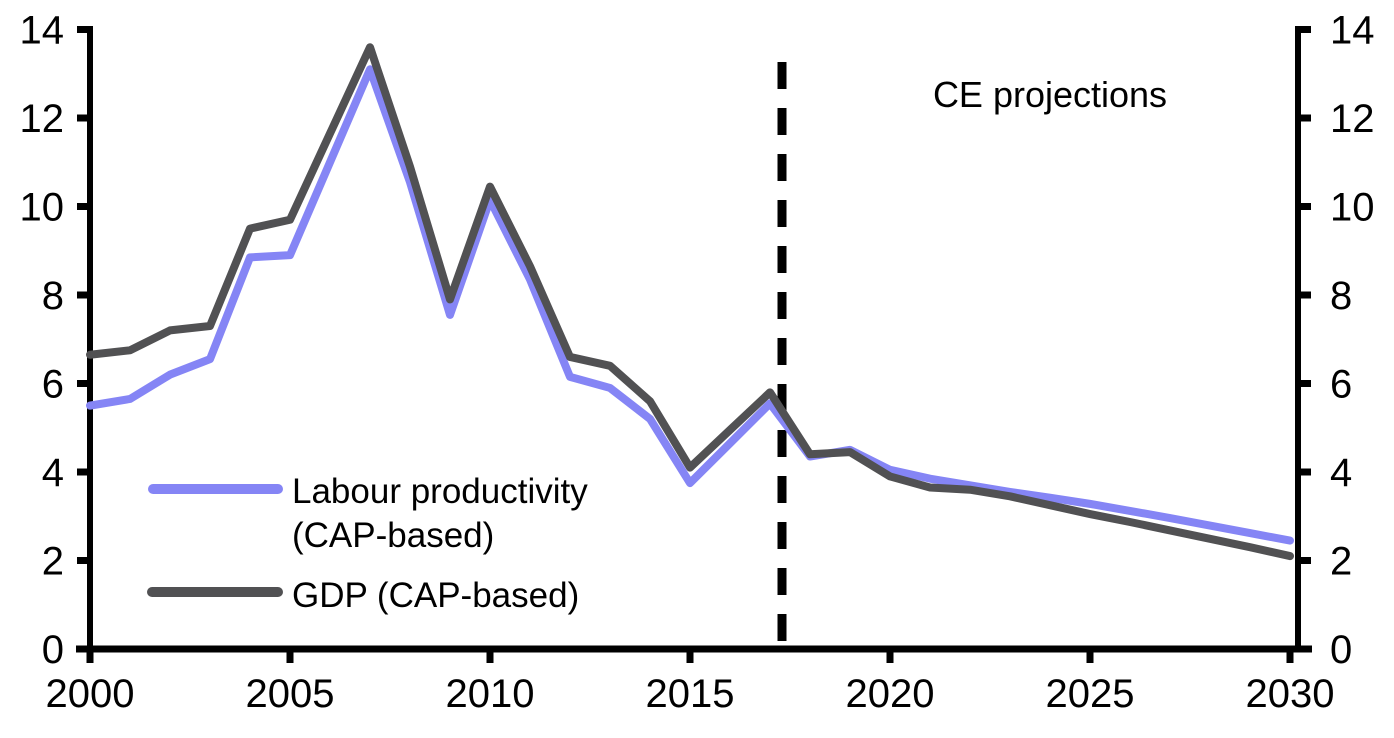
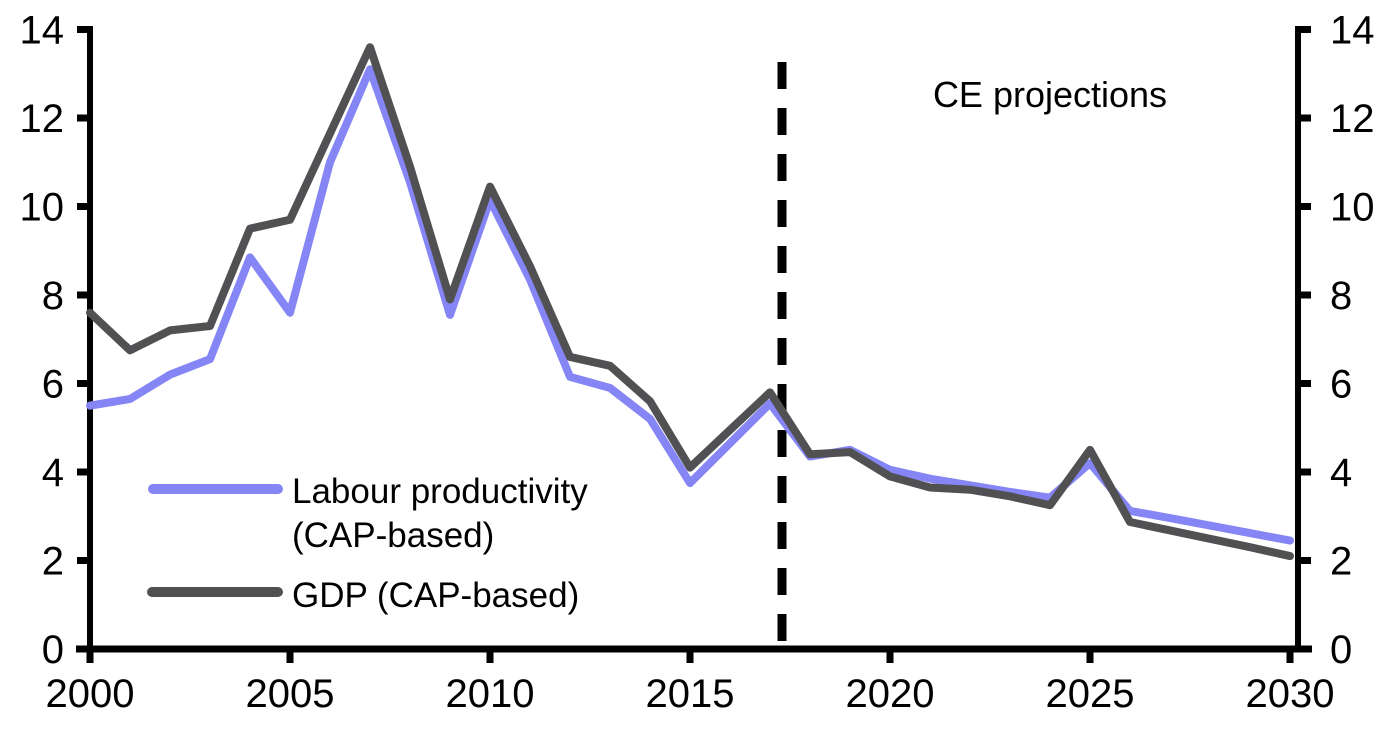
GDP (CAP-based)/2000: 6.7 -> 7.6
Labour productivity (CAP-based)/2005: 8.9 -> 7.6
Labour productivity (CAP-based)/2025: 3.3 -> 4.2
GDP (CAP-based)/2025: 3.0 -> 4.5
